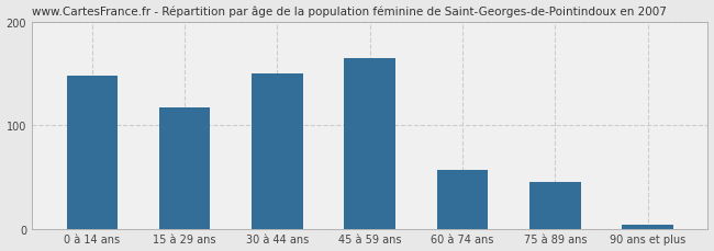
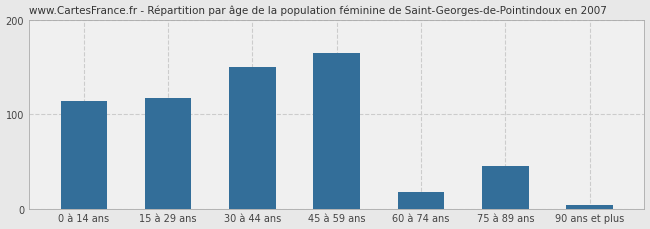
0 à 14 ans: 148 -> 114
60 à 74 ans: 57 -> 18
